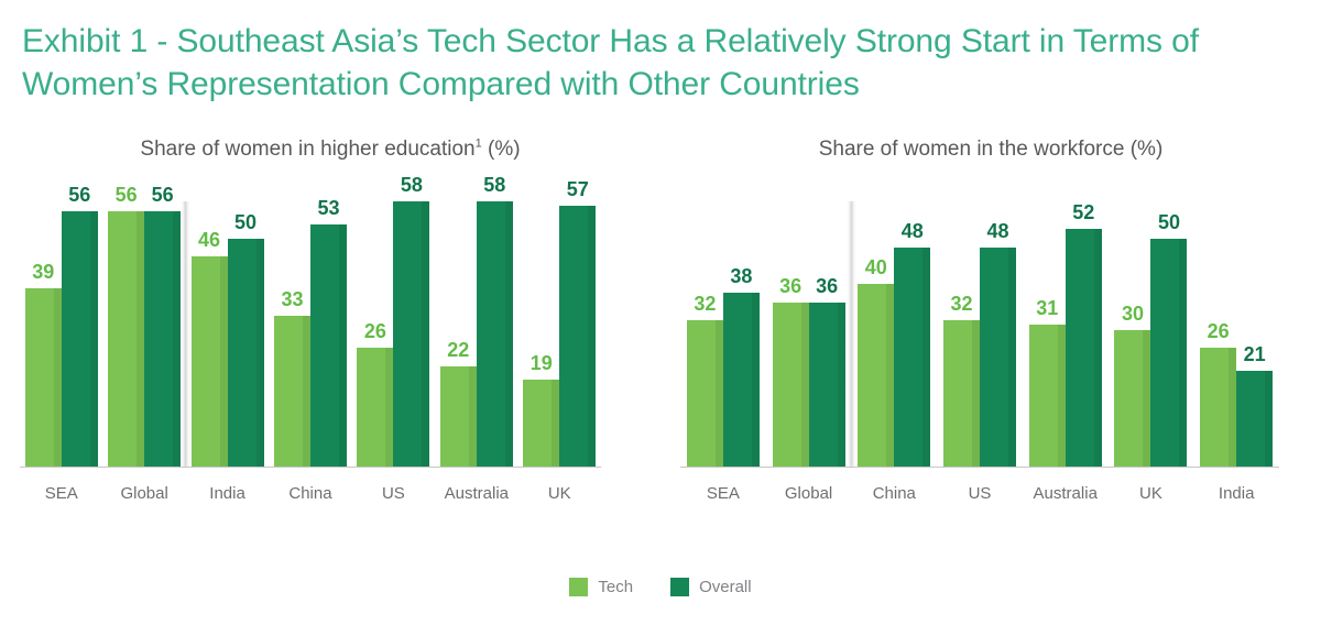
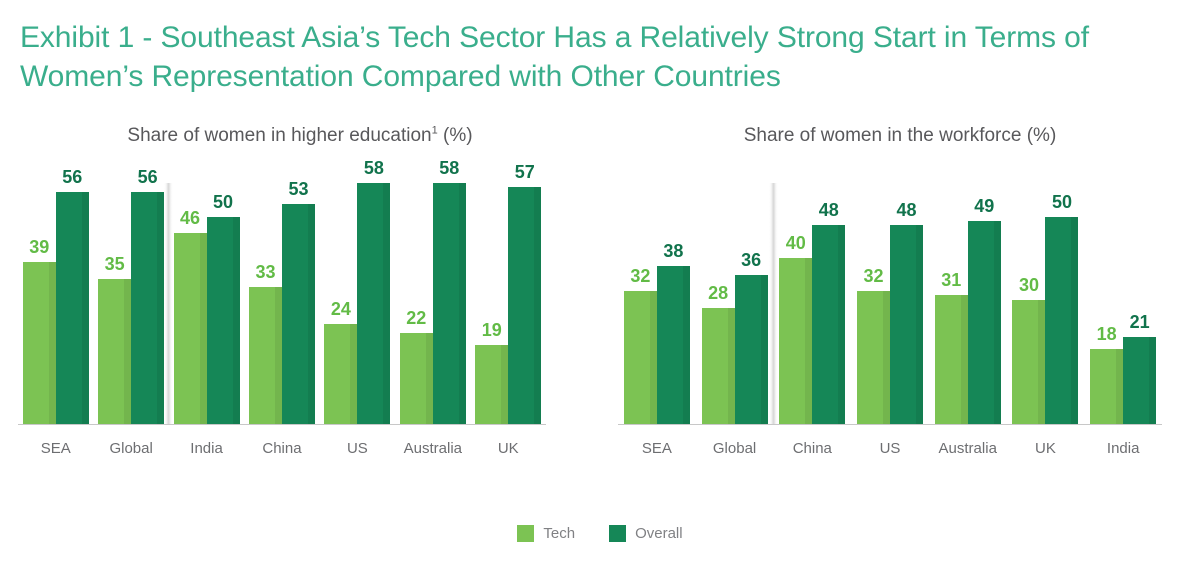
Share of women in higher education/Tech/Global: 56 -> 35
Share of women in higher education/Tech/US: 26 -> 24
Share of women in the workforce/Tech/Global: 36 -> 28
Share of women in the workforce/Overall/Australia: 52 -> 49
Share of women in the workforce/Tech/India: 26 -> 18
